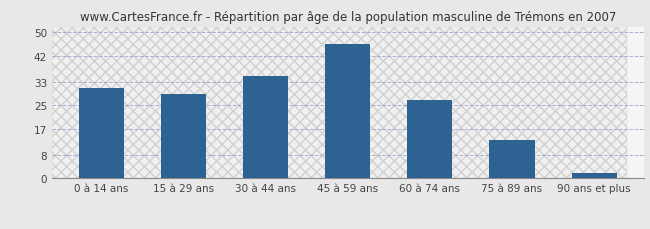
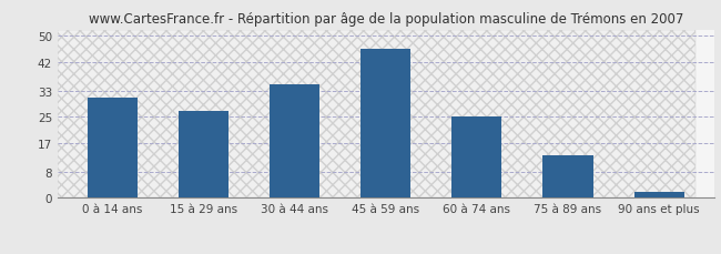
15 à 29 ans: 29 -> 27
60 à 74 ans: 27 -> 25
